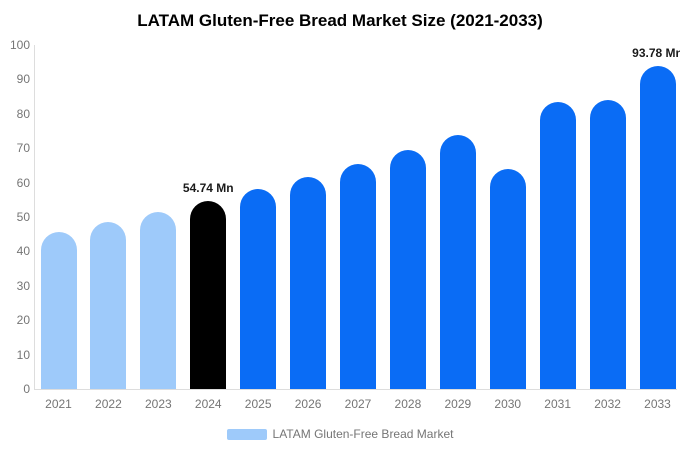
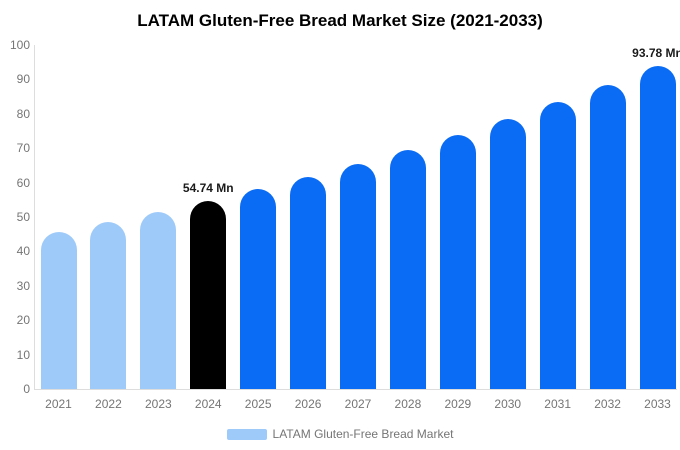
2030: 64 -> 78
2032: 84 -> 88
